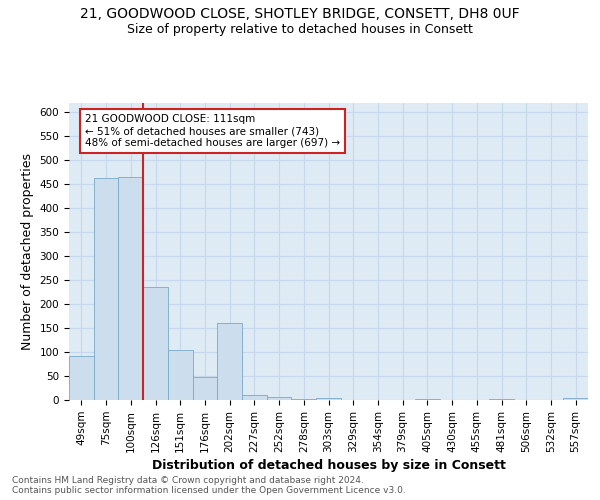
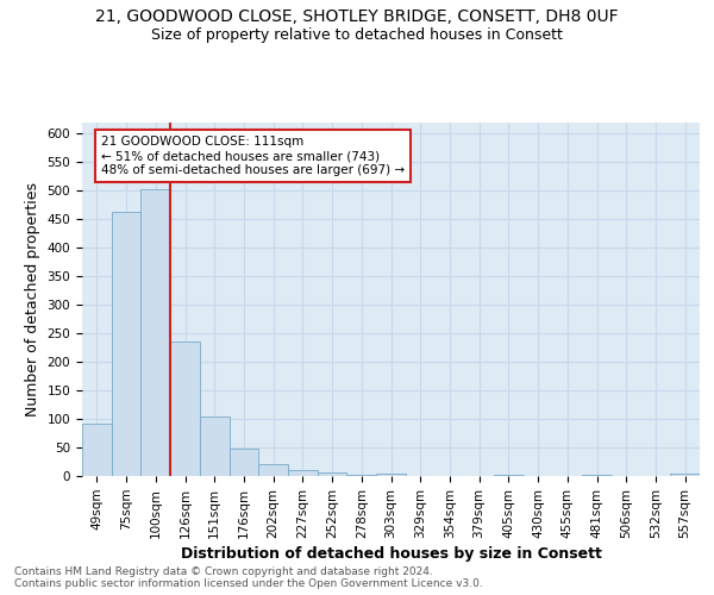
100sqm: 465 -> 503
202sqm: 160 -> 20
